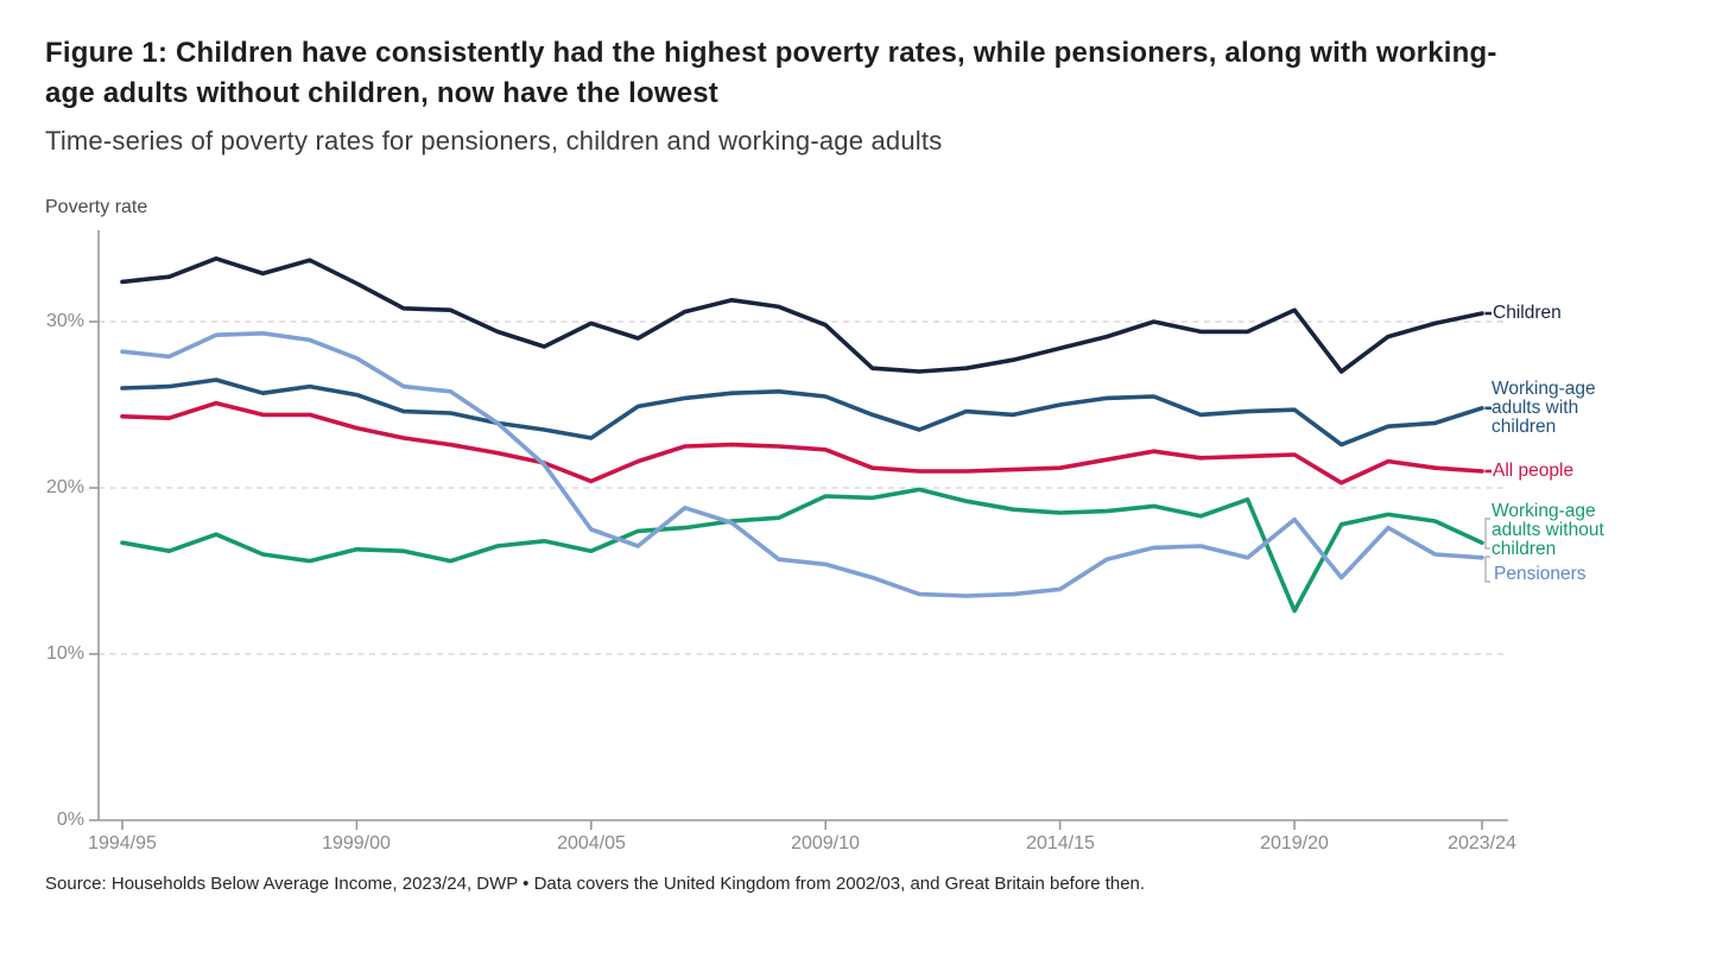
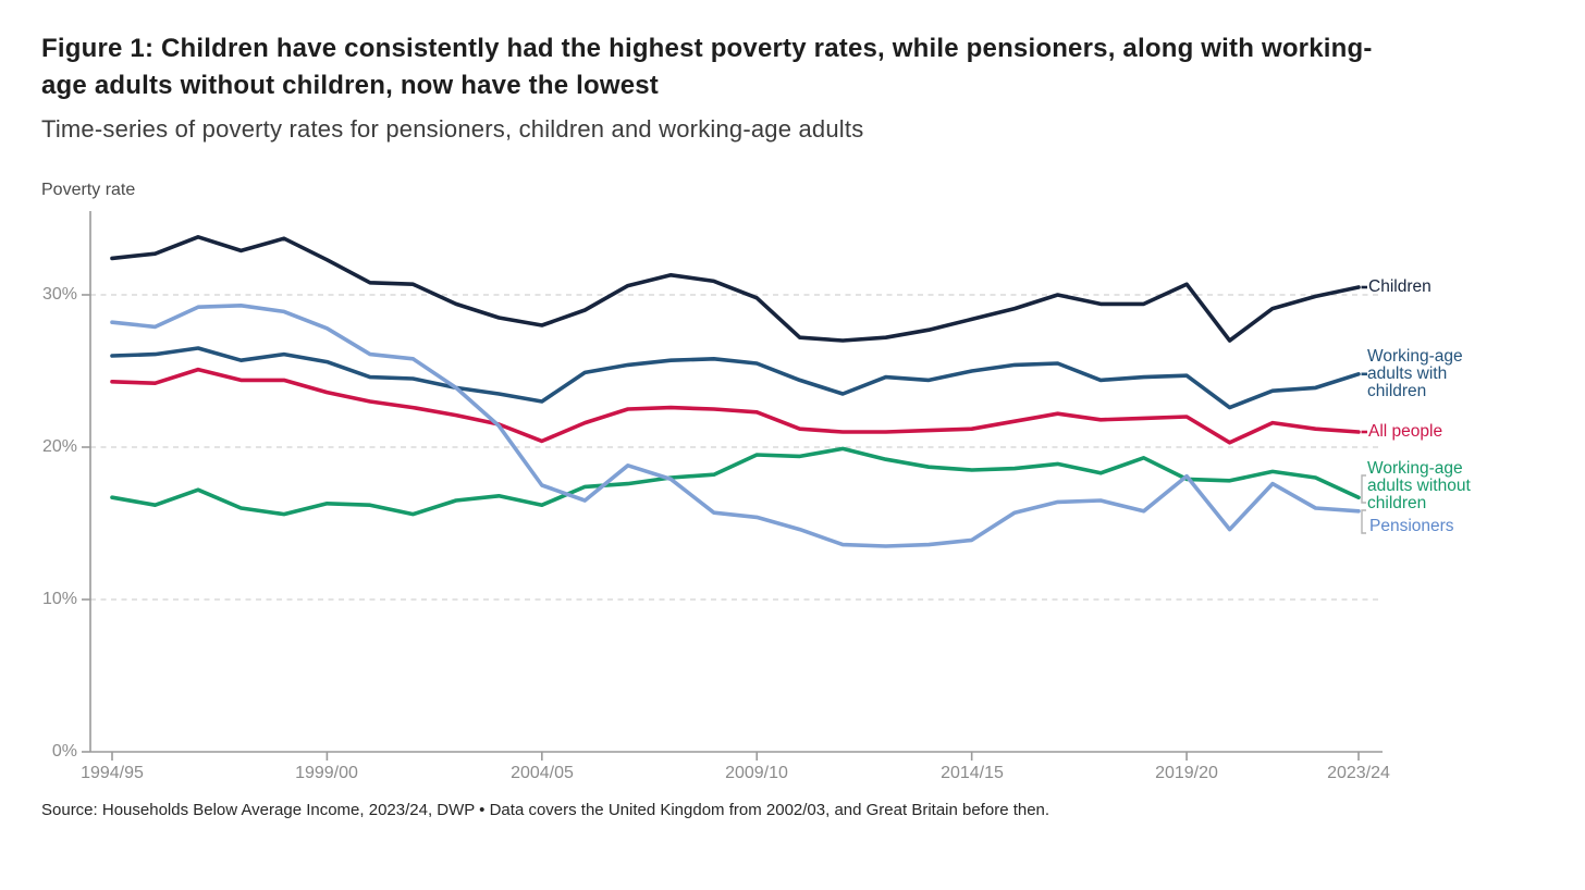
Children/2004/05: 29.9% -> 28.0%
Working-age adults without children/2019/20: 12.6% -> 17.9%
